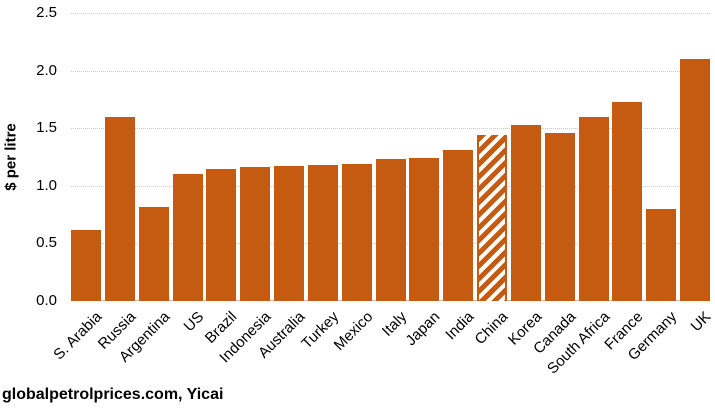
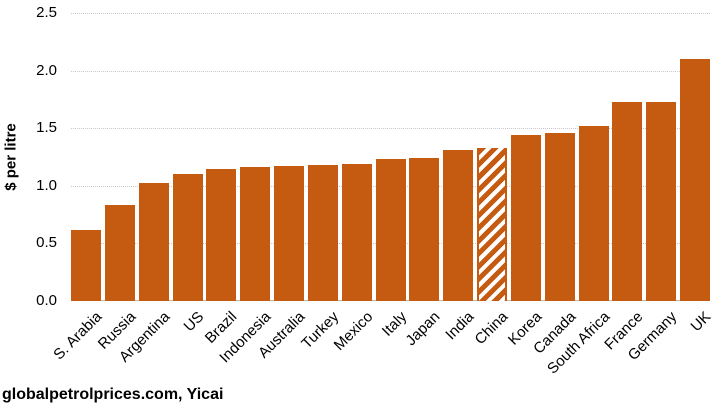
Russia: 1.60 -> 0.83
Argentina: 0.82 -> 1.02
China: 1.44 -> 1.33
Korea: 1.53 -> 1.44
South Africa: 1.60 -> 1.52
Germany: 0.80 -> 1.73
